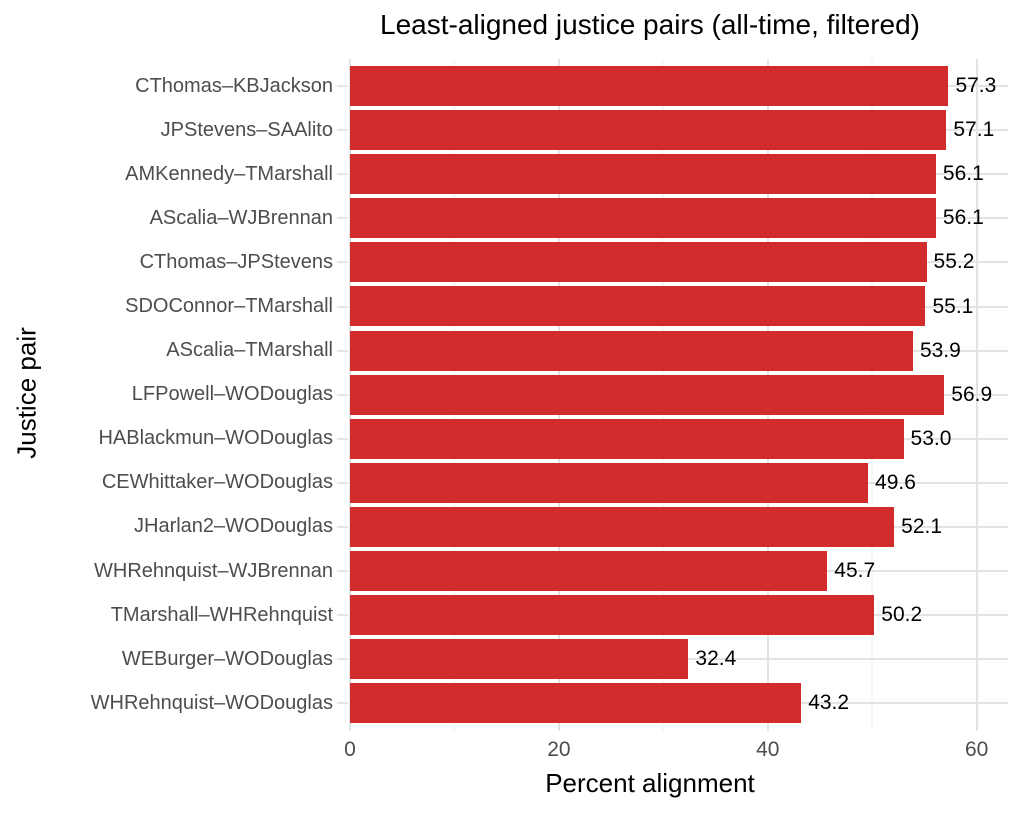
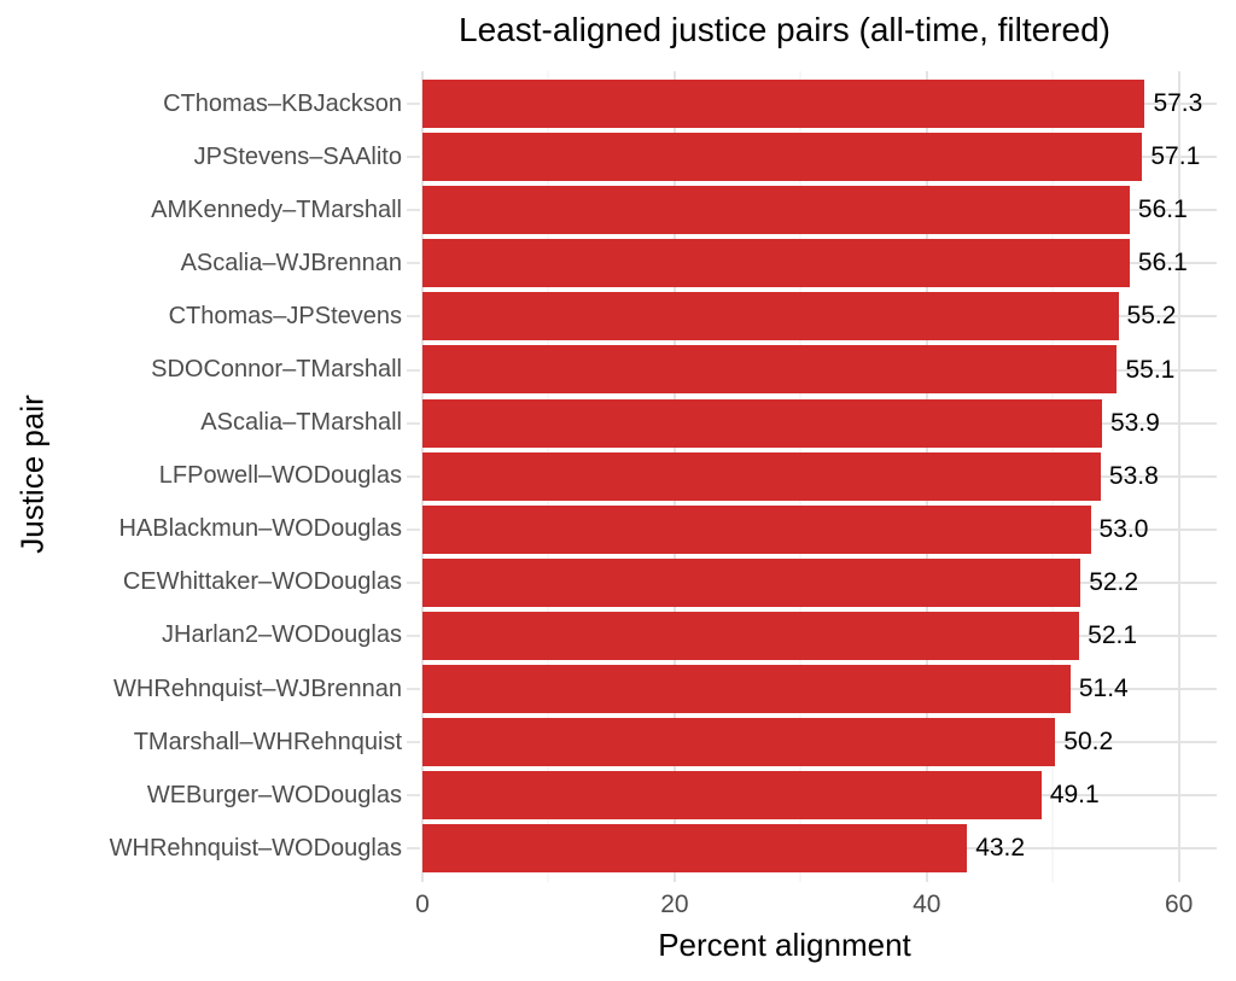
LFPowell–WODouglas: 56.9 -> 53.8
CEWhittaker–WODouglas: 49.6 -> 52.2
WHRehnquist–WJBrennan: 45.7 -> 51.4
WEBurger–WODouglas: 32.4 -> 49.1
